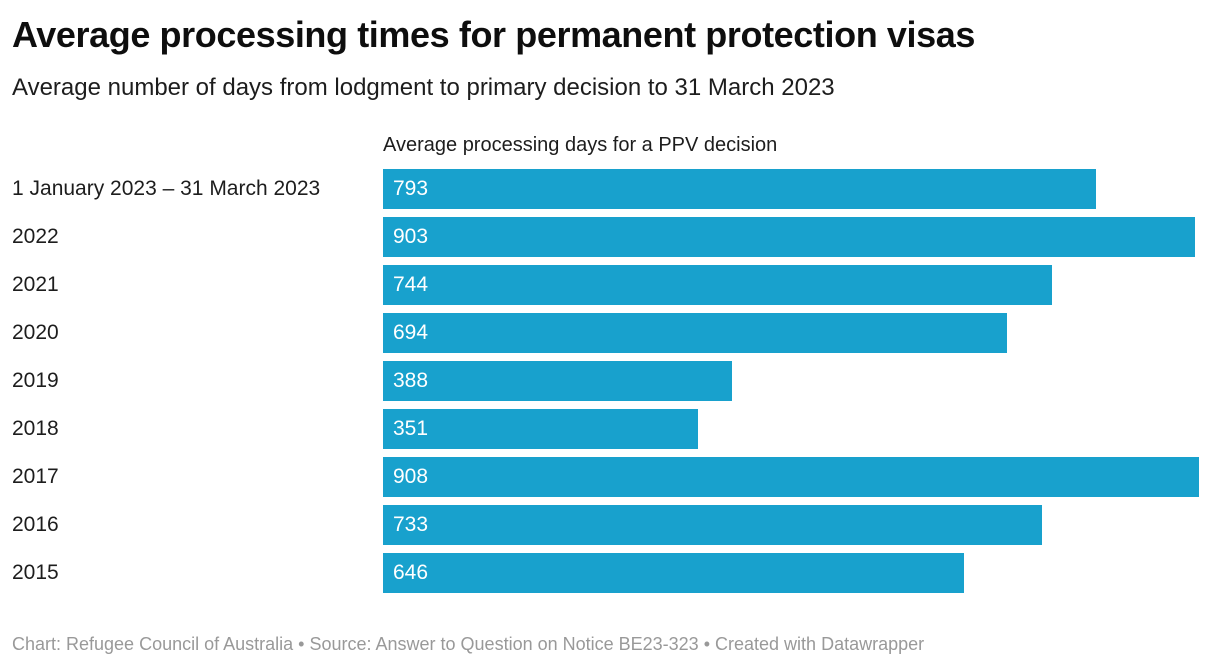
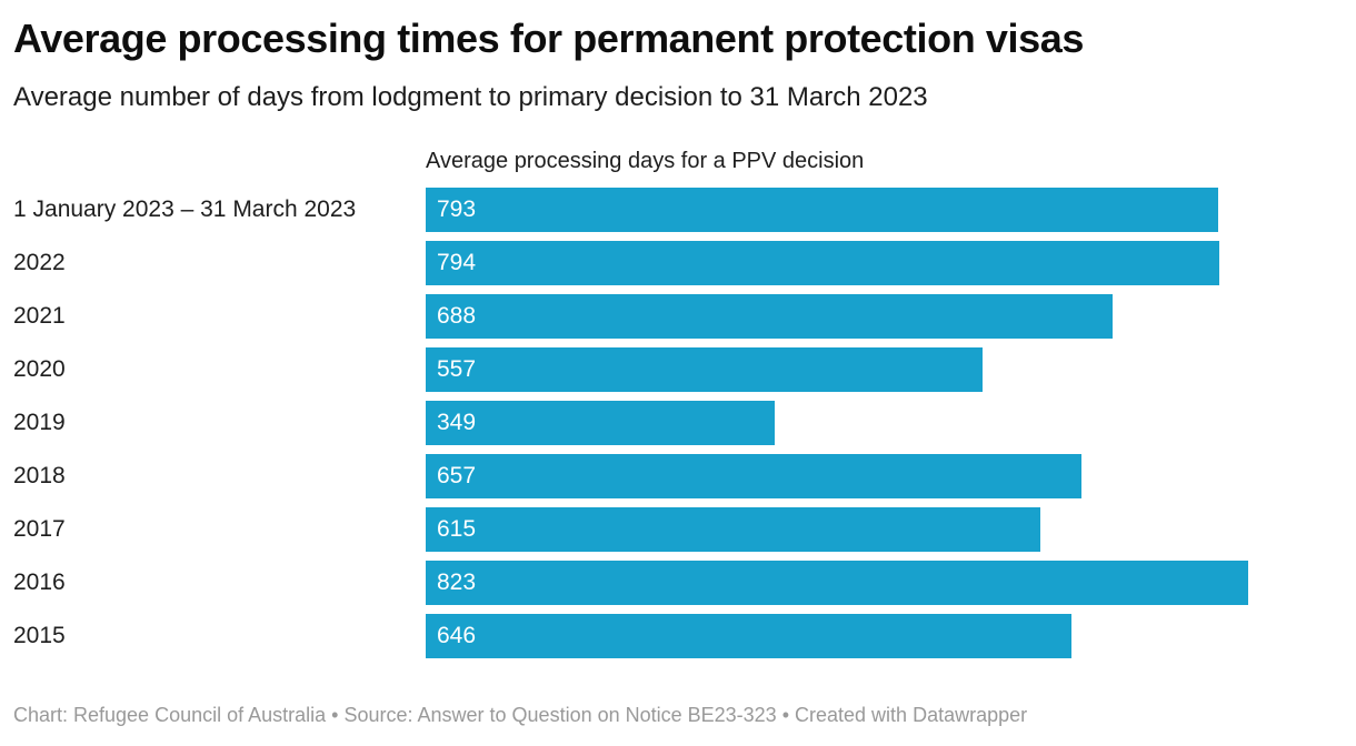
2022: 903 -> 794
2021: 744 -> 688
2020: 694 -> 557
2019: 388 -> 349
2018: 351 -> 657
2017: 908 -> 615
2016: 733 -> 823
